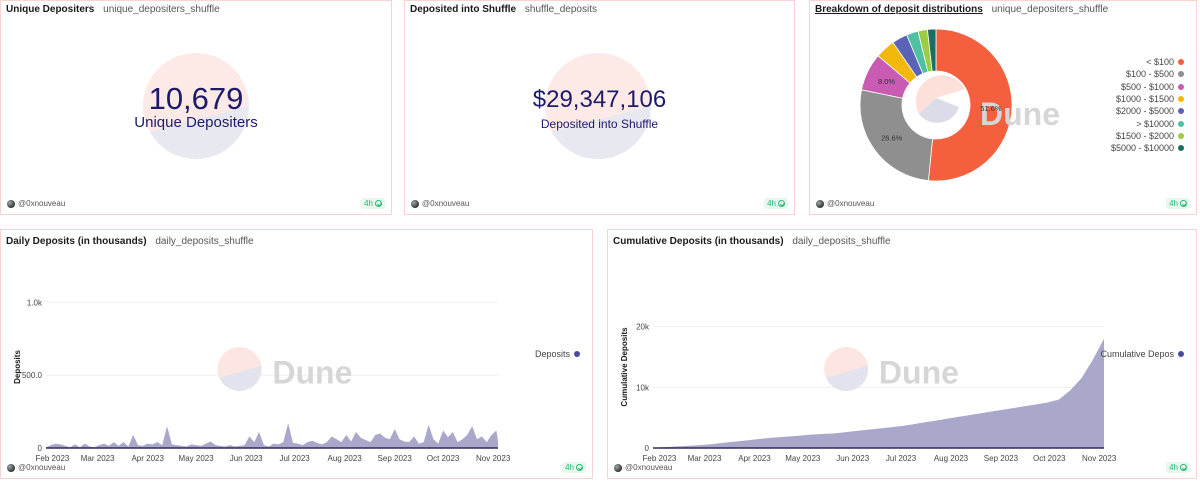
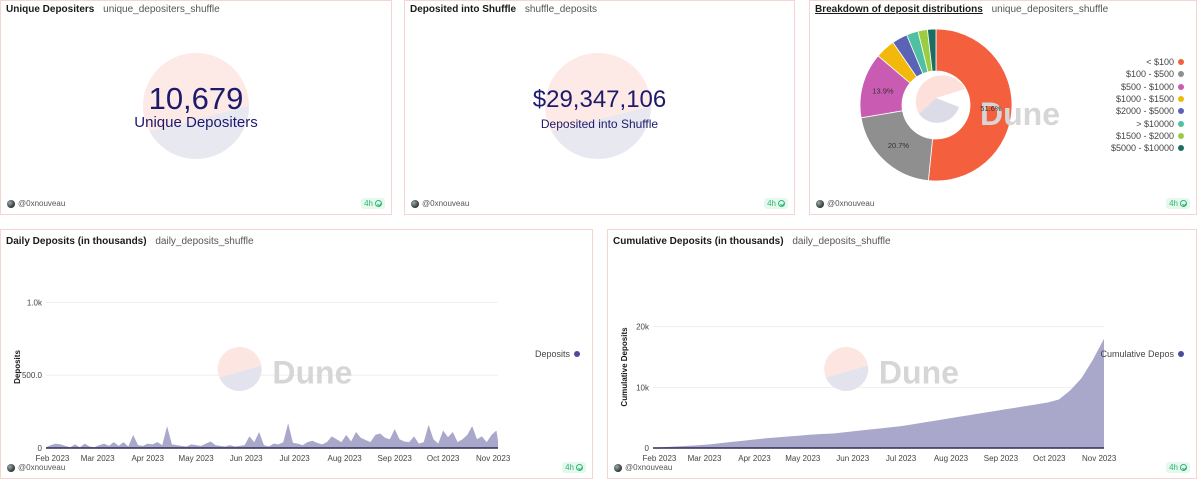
Breakdown of deposit distributions/$100 - $500: 26.6% -> 20.7%
Breakdown of deposit distributions/$500 - $1000: 8.0% -> 13.9%
